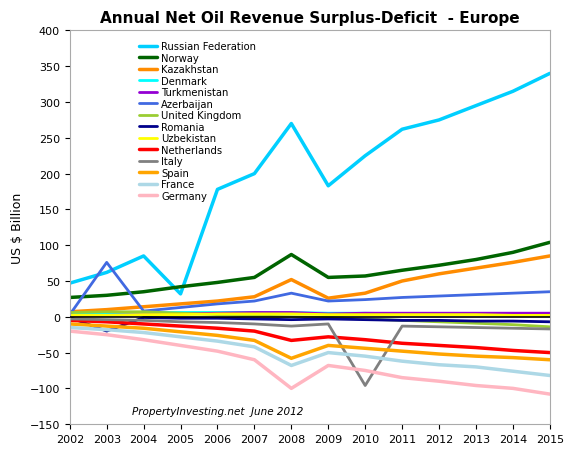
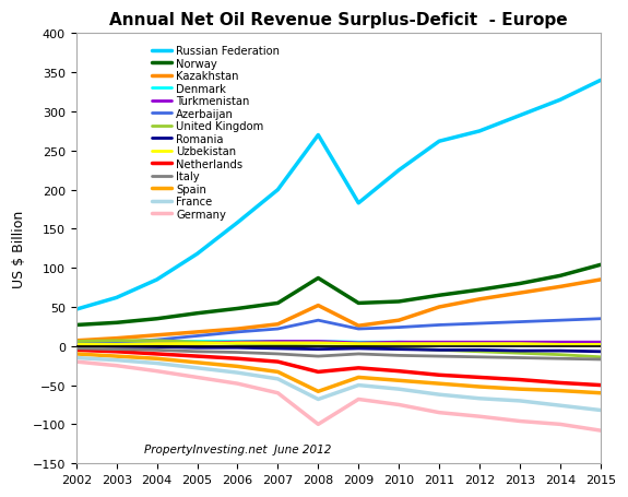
Azerbaijan/2003: 76 -> 5
Romania/2003: -20 -> -1
Russian Federation/2005: 32 -> 118
Russian Federation/2006: 178 -> 158
Italy/2010: -96 -> -12
